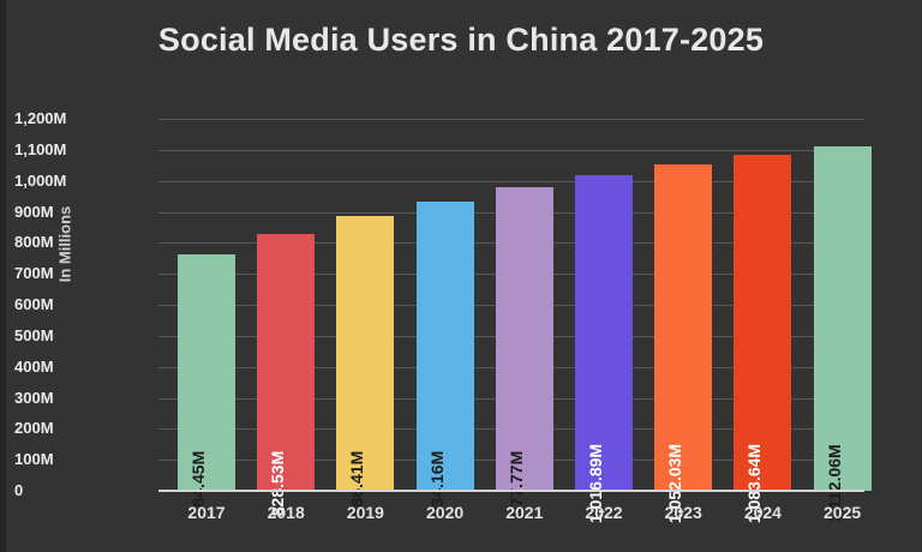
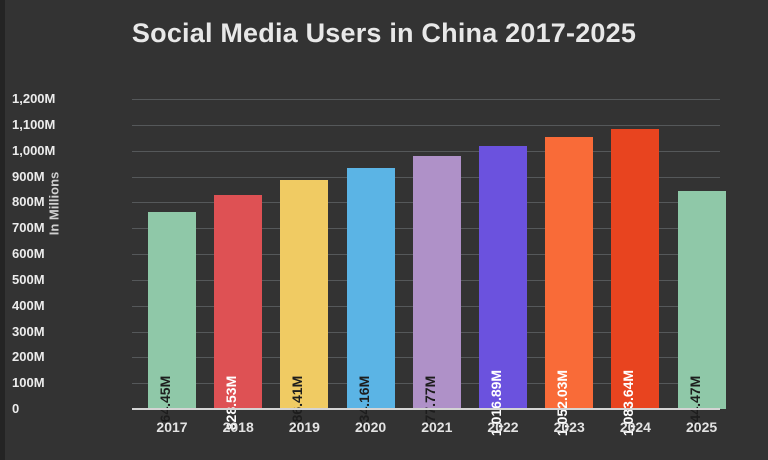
2025: 1,112.06M -> 844.47M
